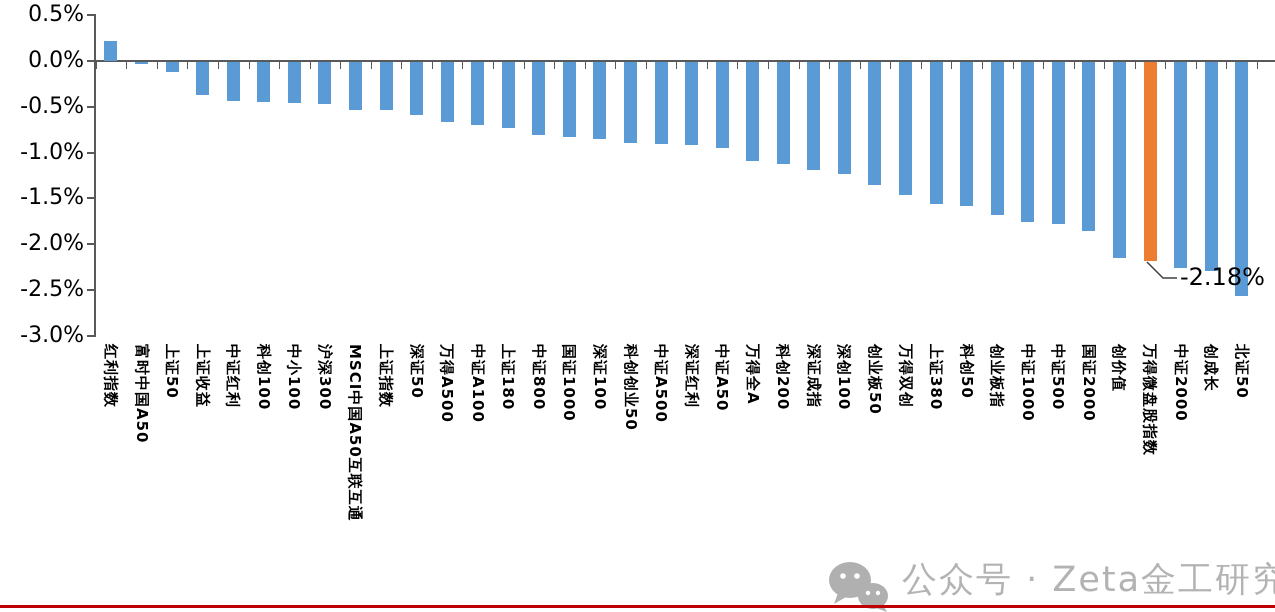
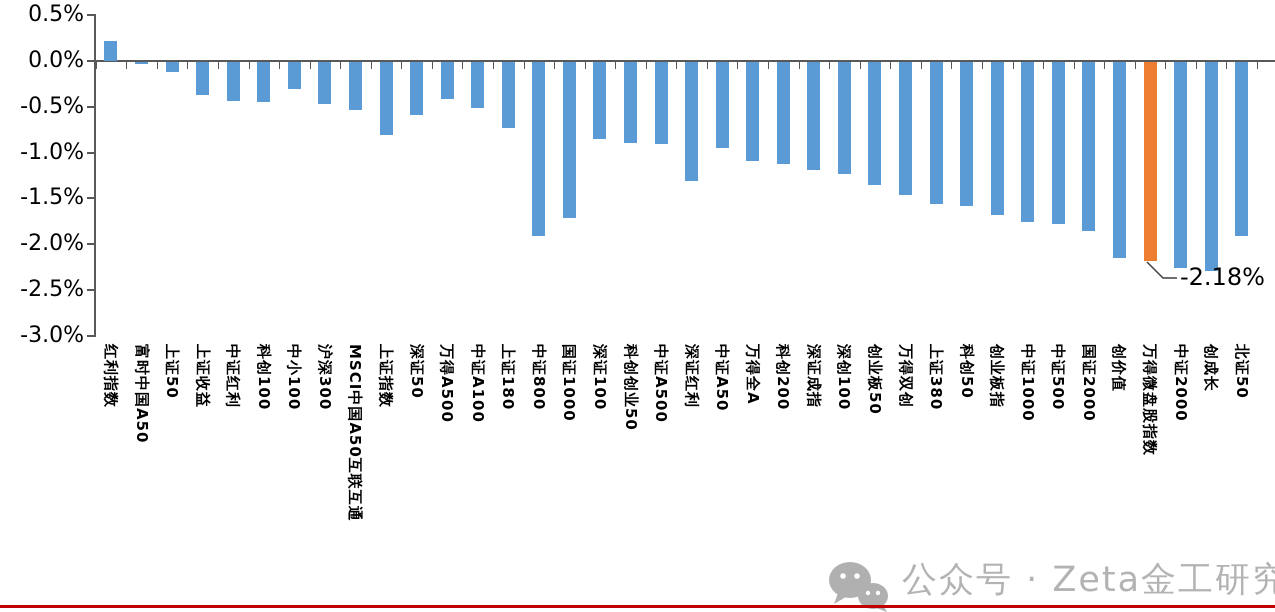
中小100: -0.5% -> -0.3%
上证指数: -0.5% -> -0.8%
万得A500: -0.7% -> -0.4%
中证A100: -0.7% -> -0.5%
中证800: -0.8% -> -1.9%
国证1000: -0.8% -> -1.7%
深证红利: -0.9% -> -1.3%
北证50: -2.6% -> -1.9%
